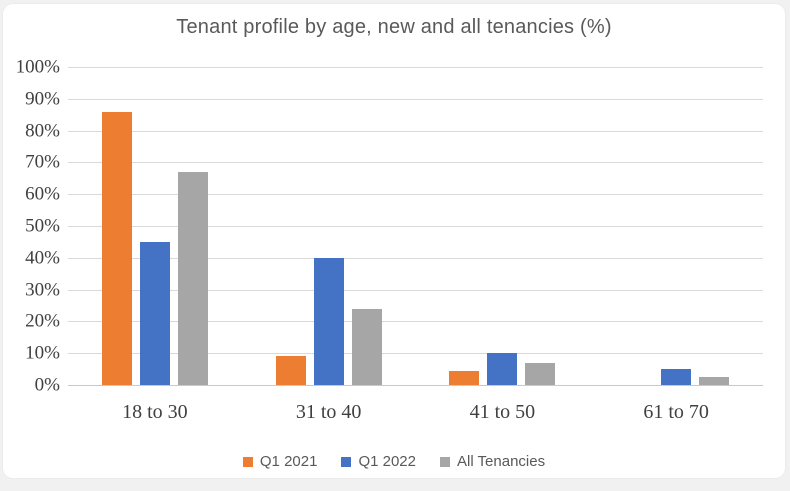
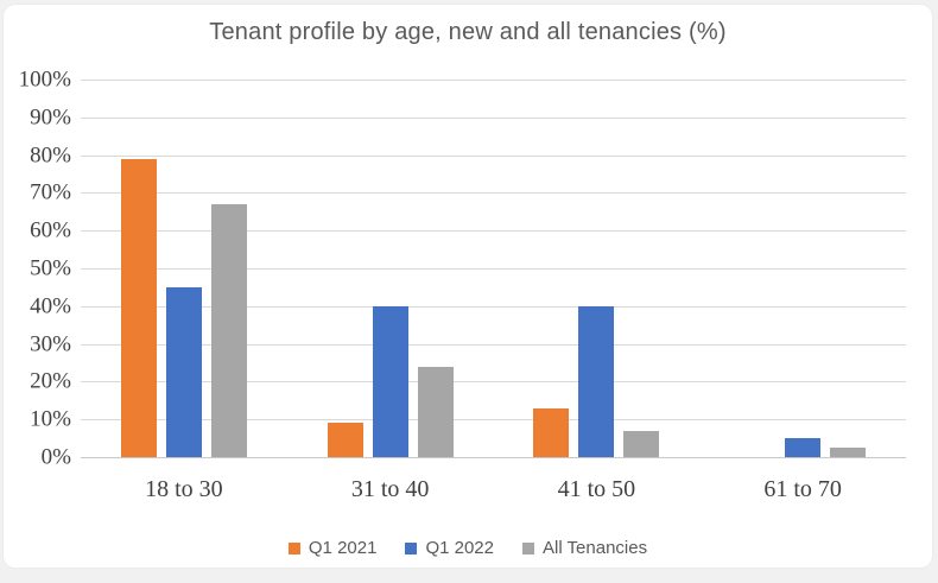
Q1 2021/18 to 30: 86% -> 79%
Q1 2021/41 to 50: 4% -> 13%
Q1 2022/41 to 50: 10% -> 40%
